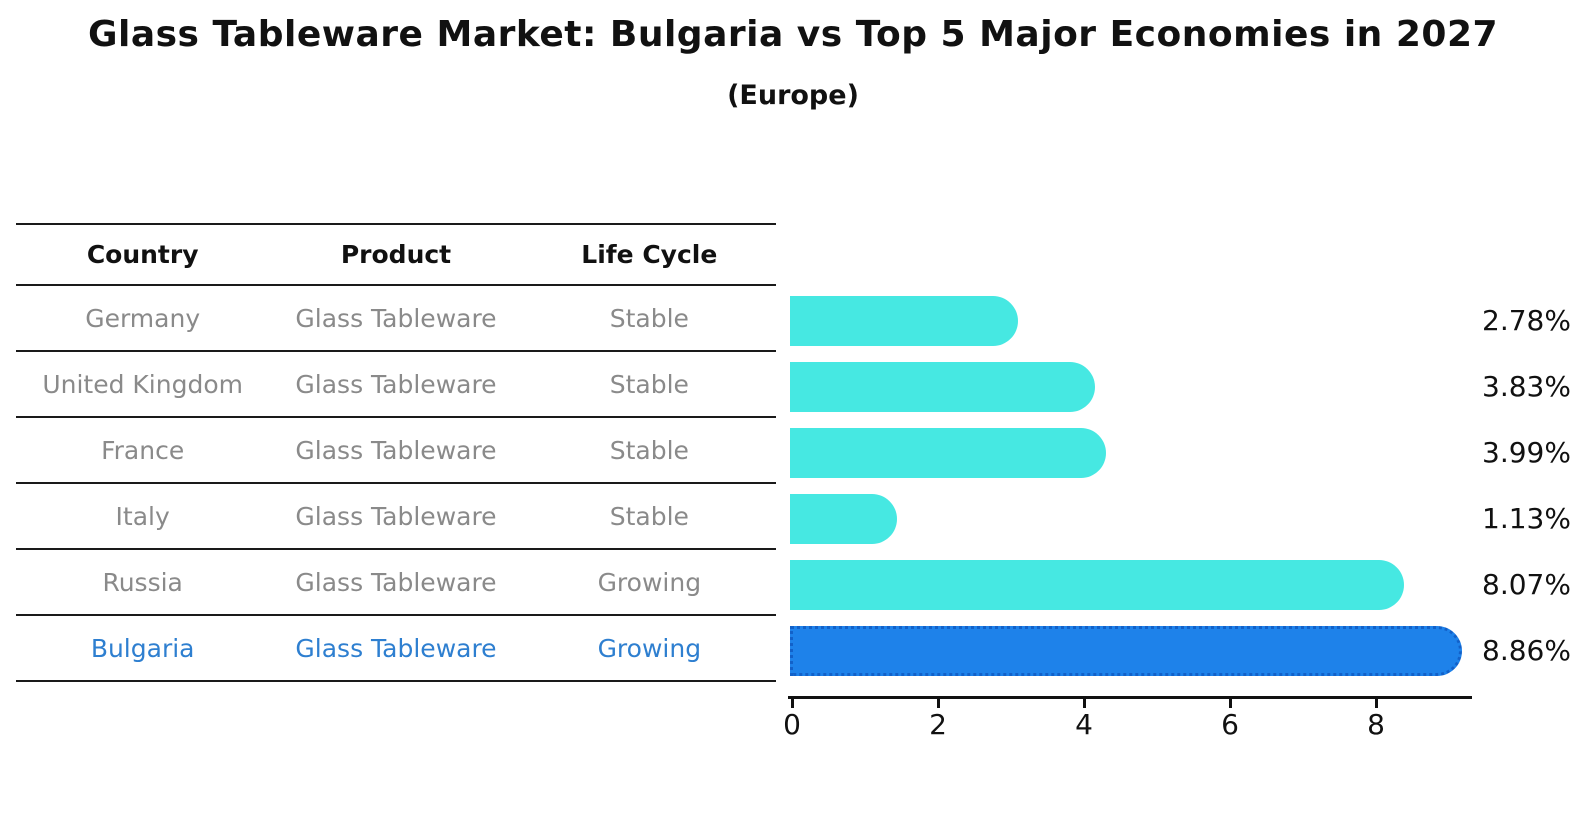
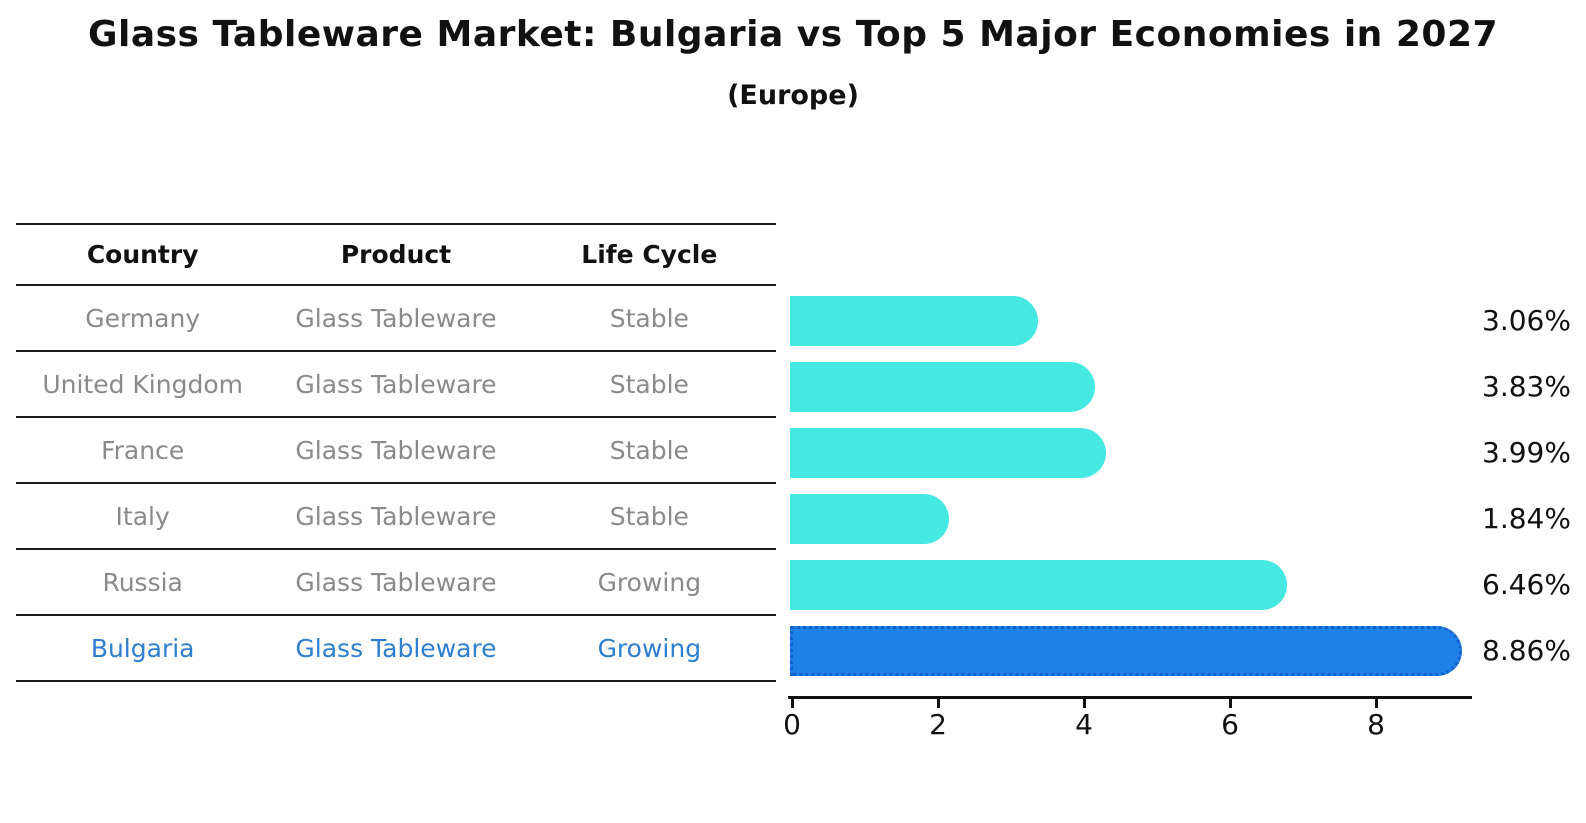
Germany: 2.78% -> 3.06%
Italy: 1.13% -> 1.84%
Russia: 8.07% -> 6.46%
